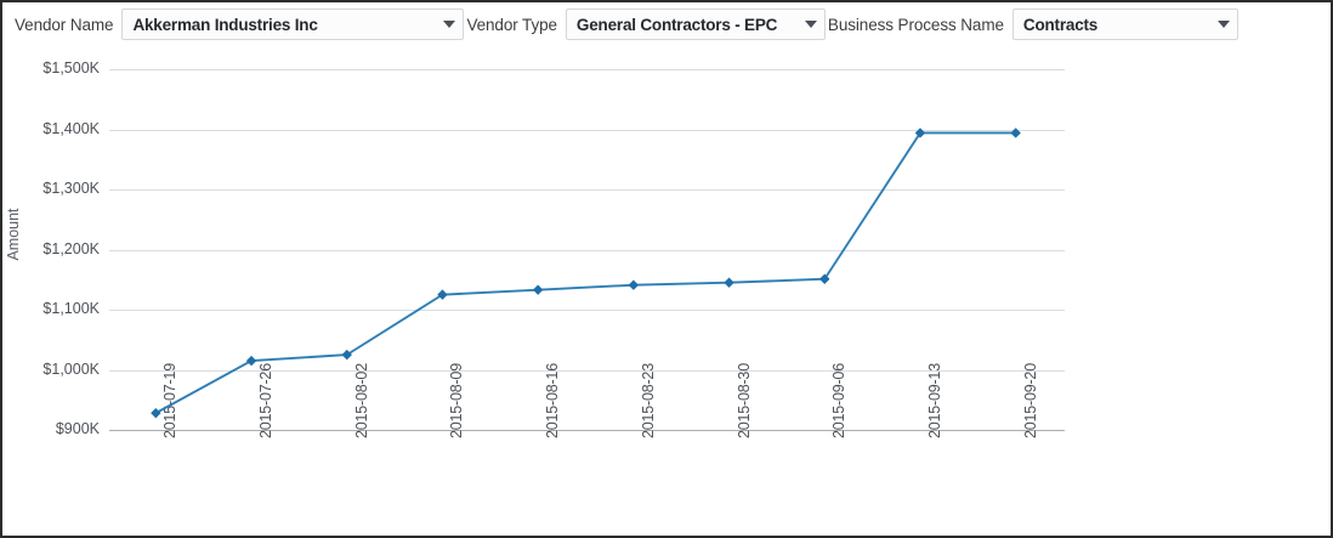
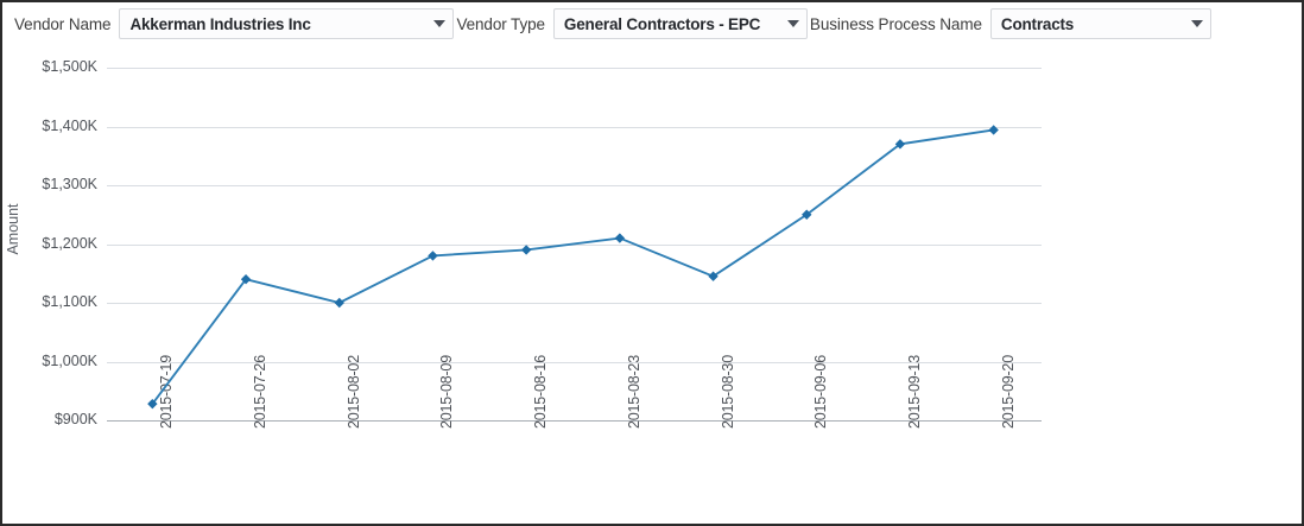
2015-07-26: $1020K -> $1140K
2015-08-02: $1020K -> $1100K
2015-08-09: $1120K -> $1180K
2015-08-16: $1130K -> $1190K
2015-08-23: $1140K -> $1210K
2015-09-06: $1150K -> $1250K
2015-09-13: $1390K -> $1370K
